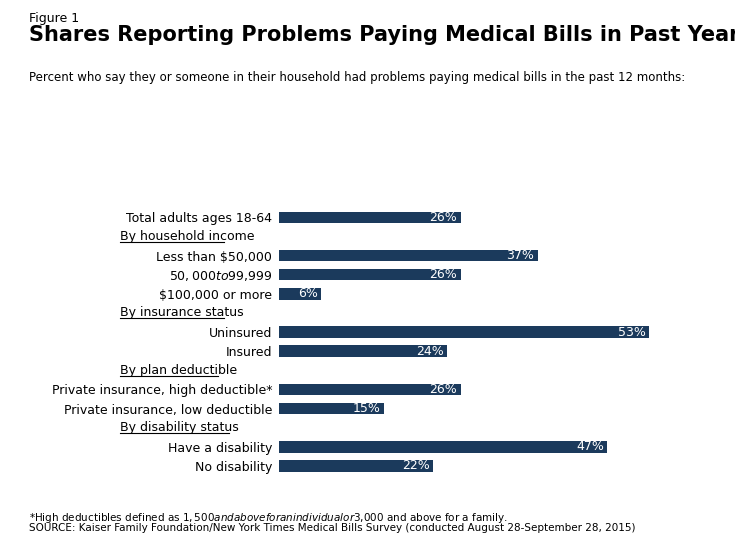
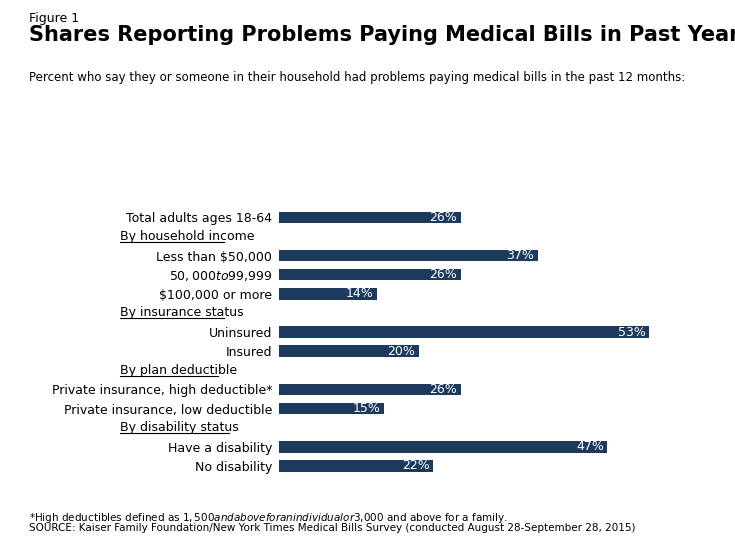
$100,000 or more: 6% -> 14%
Insured: 24% -> 20%
